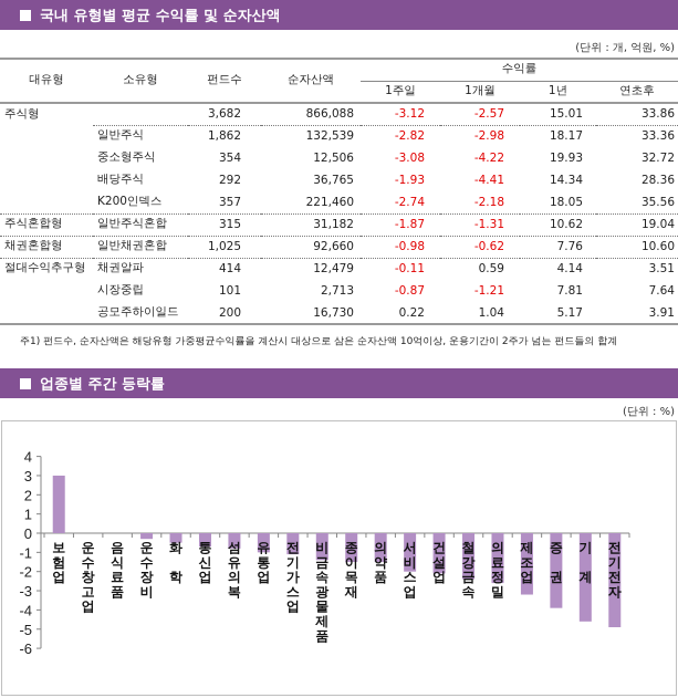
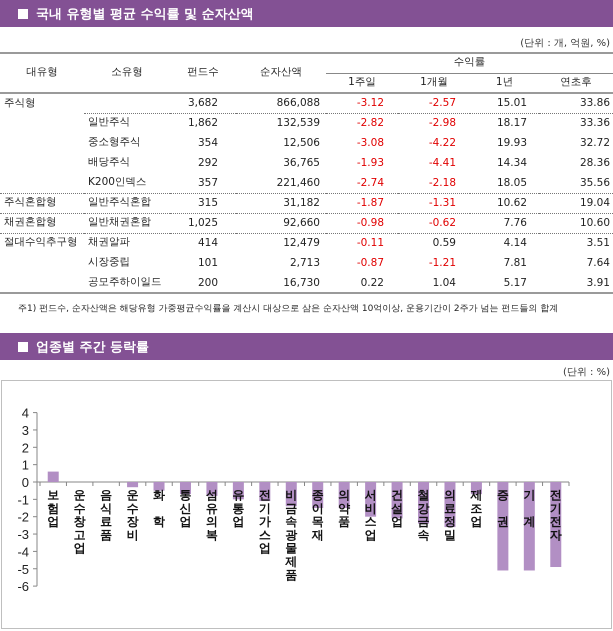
보험업: 3.0 -> 0.6
제조업: -3.2 -> -0.7
증권: -3.9 -> -5.1
기계: -4.6 -> -5.1
